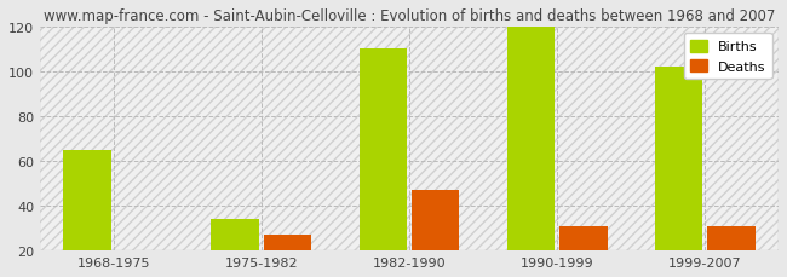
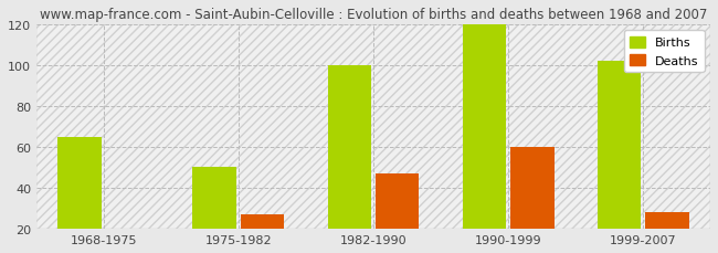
Births/1975-1982: 34 -> 50
Births/1982-1990: 110 -> 100
Deaths/1990-1999: 31 -> 60
Deaths/1999-2007: 31 -> 28
